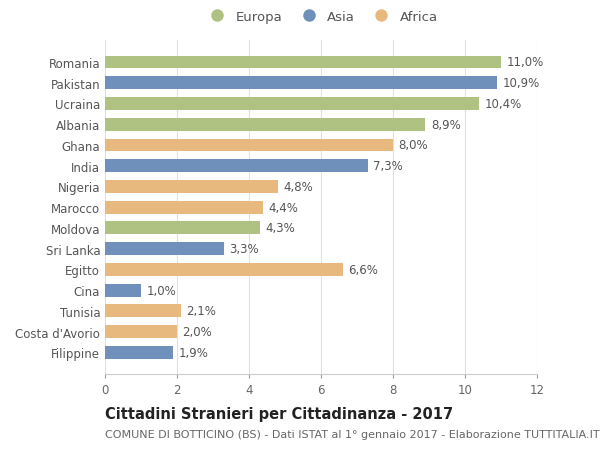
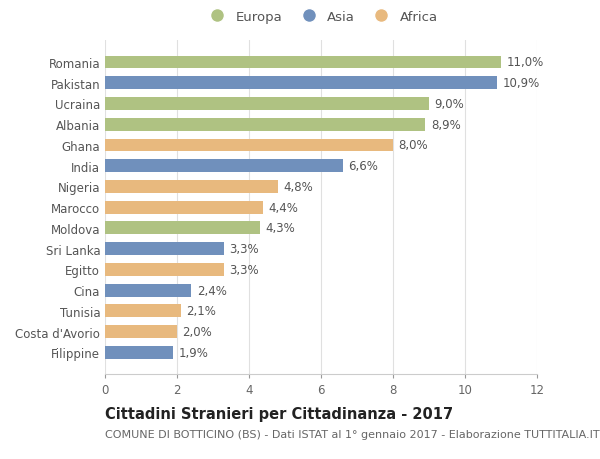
Ucraina: 10,4% -> 9,0%
India: 7,3% -> 6,6%
Egitto: 6,6% -> 3,3%
Cina: 1,0% -> 2,4%
